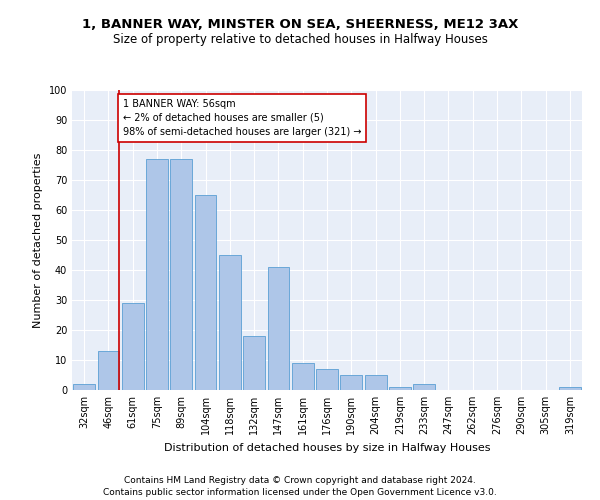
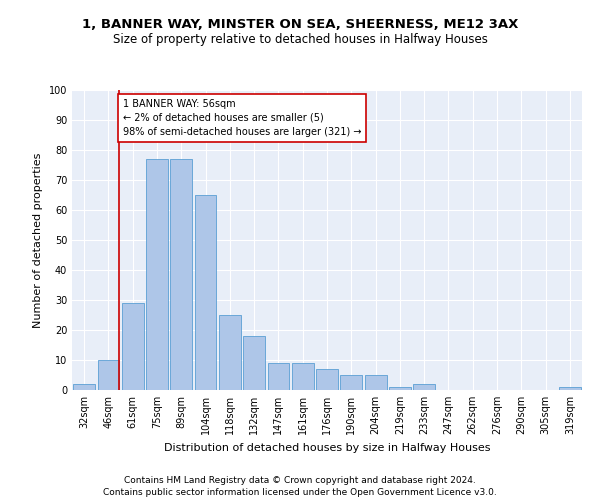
46sqm: 13 -> 10
118sqm: 45 -> 25
147sqm: 41 -> 9
